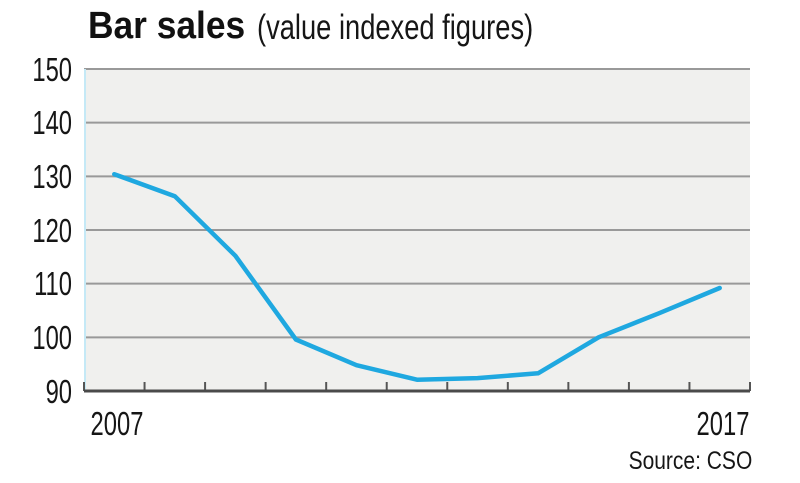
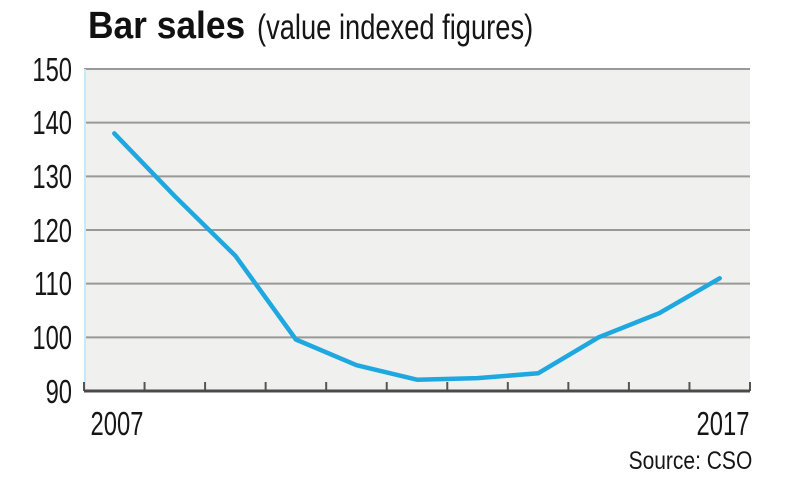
2007: 130 -> 138
2017: 109 -> 111
